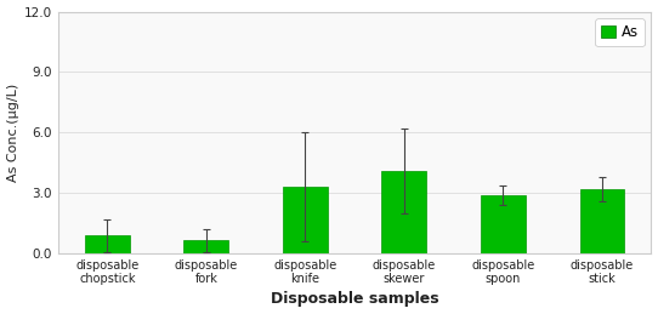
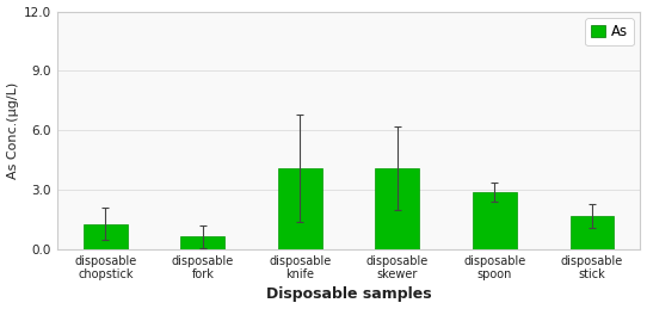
disposable chopstick: 0.9 -> 1.3
disposable knife: 3.3 -> 4.1
disposable stick: 3.2 -> 1.7
